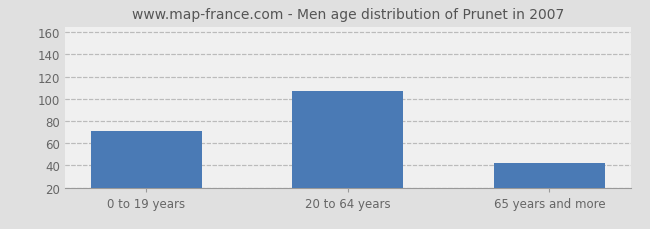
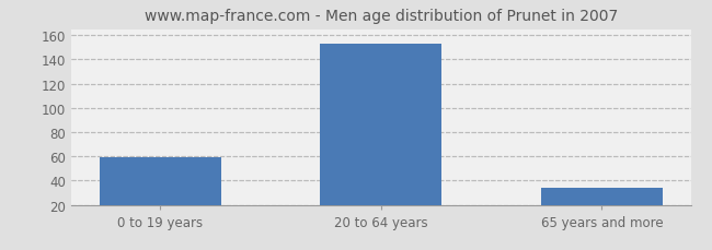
0 to 19 years: 71 -> 59
20 to 64 years: 107 -> 153
65 years and more: 42 -> 34
